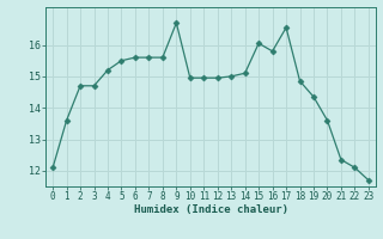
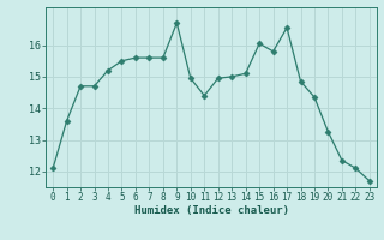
11: 14.95 -> 14.40
20: 13.60 -> 13.25
